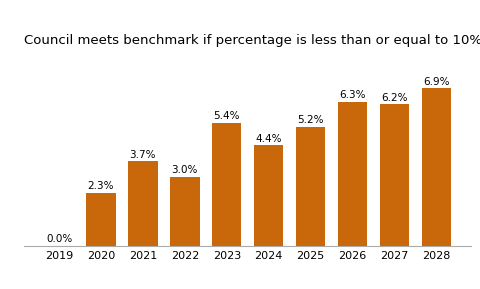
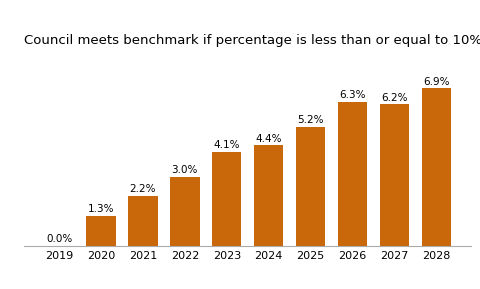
2020: 2.3% -> 1.3%
2021: 3.7% -> 2.2%
2023: 5.4% -> 4.1%
